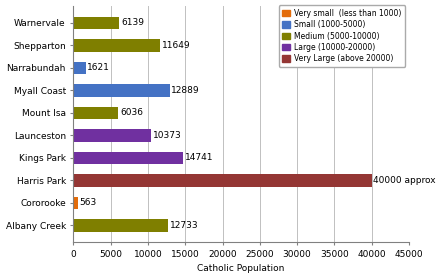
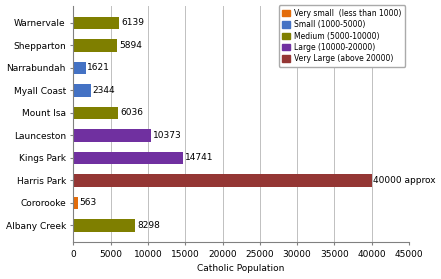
Shepparton: 11649 -> 5894
Myall Coast: 12889 -> 2344
Albany Creek: 12733 -> 8298
